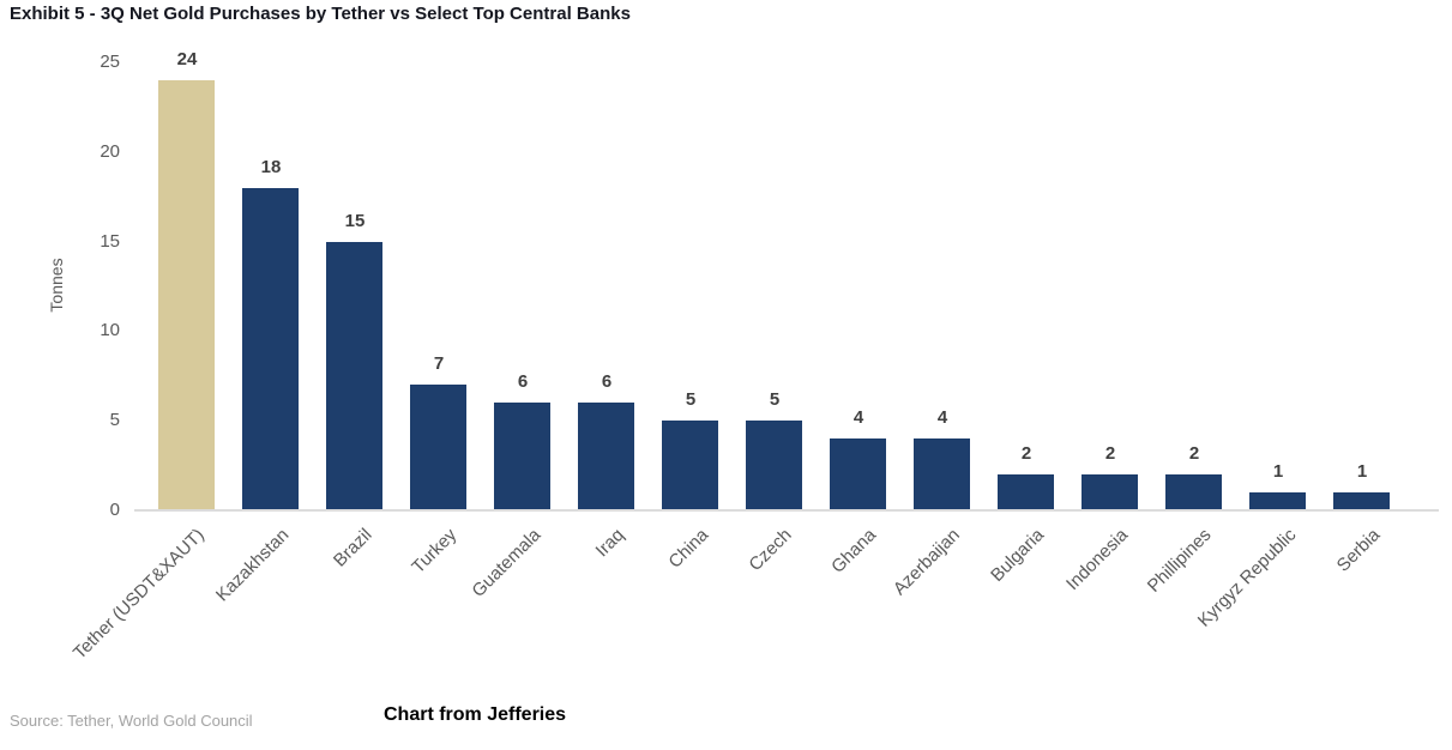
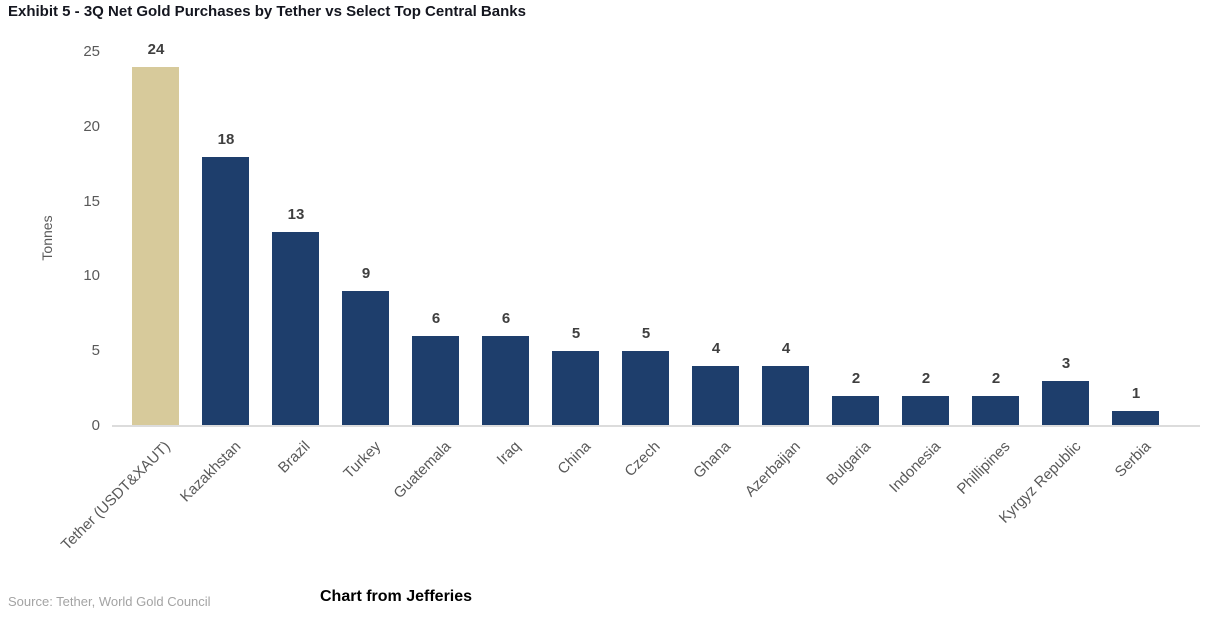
Brazil: 15 -> 13
Turkey: 7 -> 9
Kyrgyz Republic: 1 -> 3
